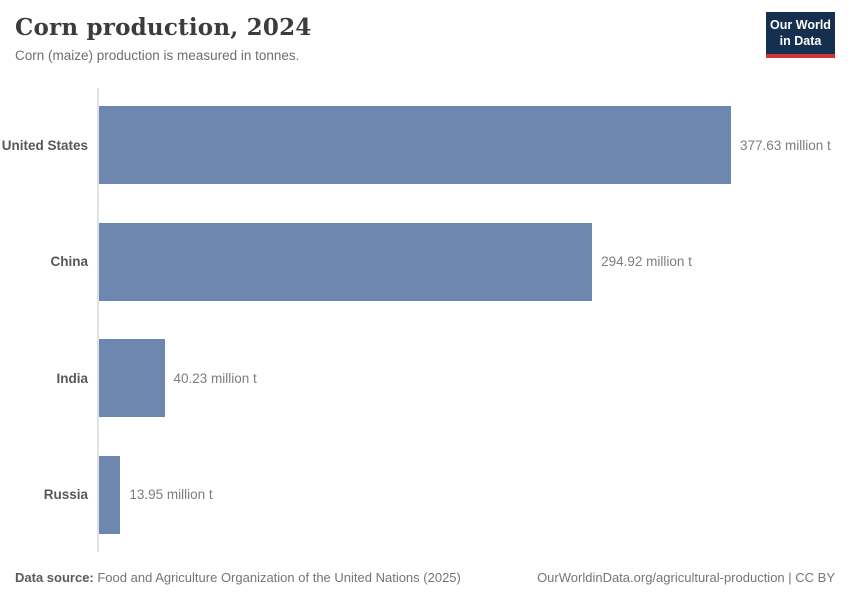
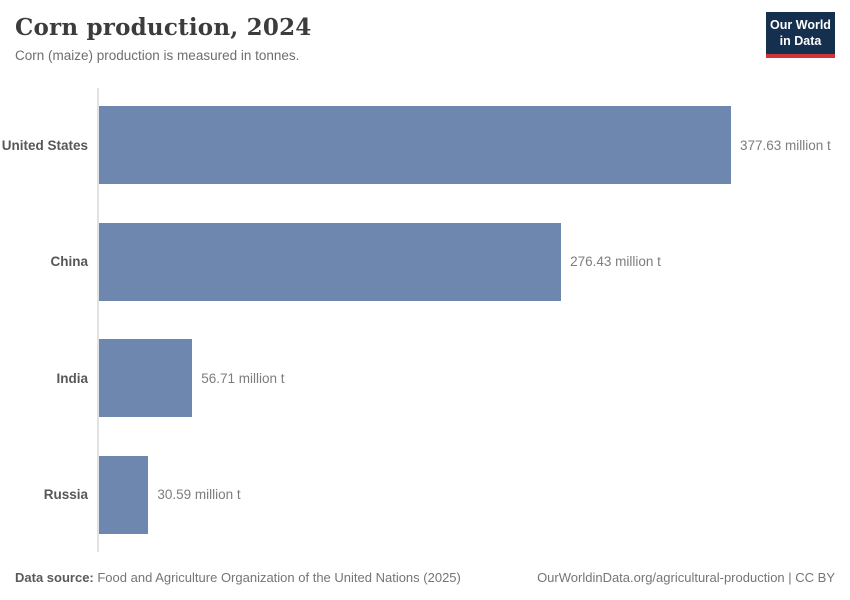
China: 294.92 -> 276.43
India: 40.23 -> 56.71
Russia: 13.95 -> 30.59
